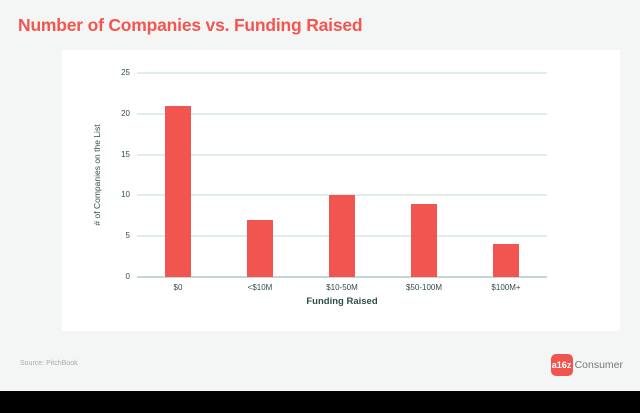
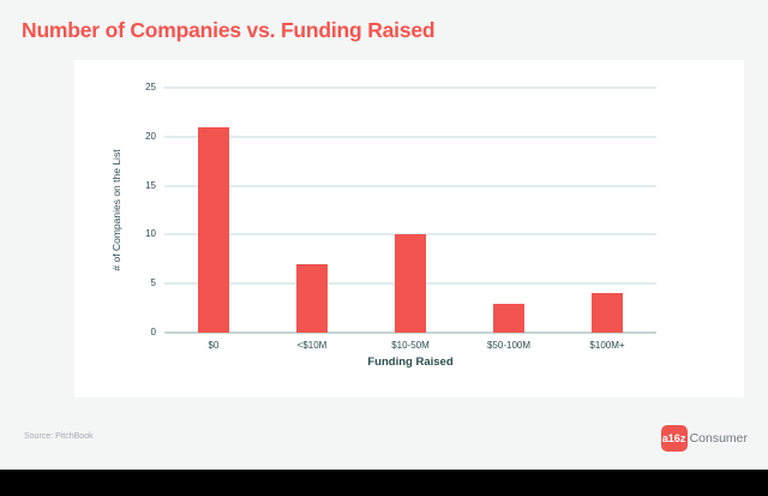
$50-100M: 9 -> 3
